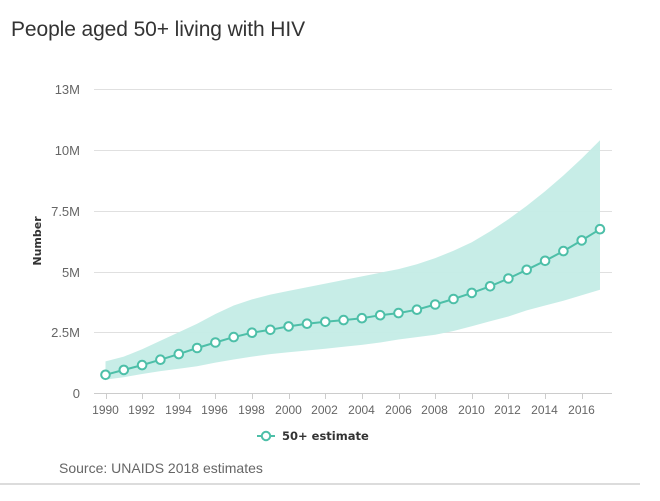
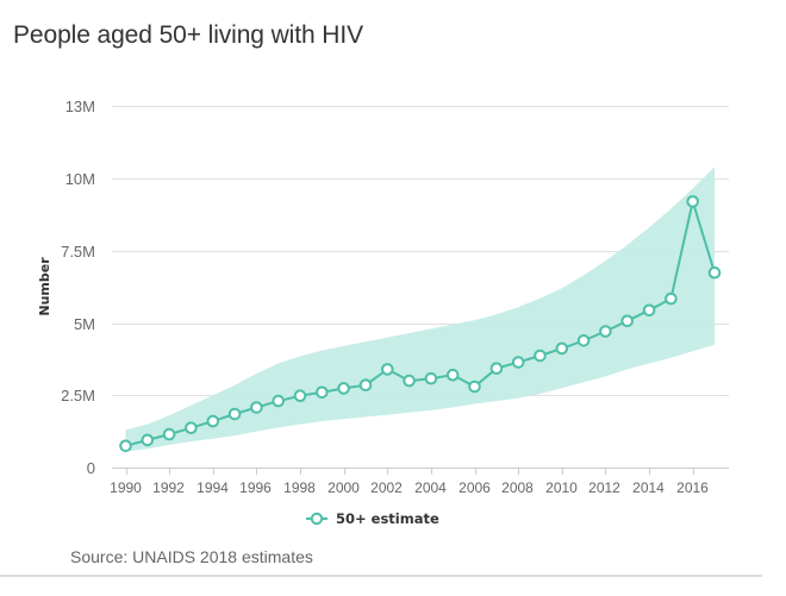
2002: 2.9M -> 3.4M
2006: 3.3M -> 2.8M
2016: 6.3M -> 9.2M
